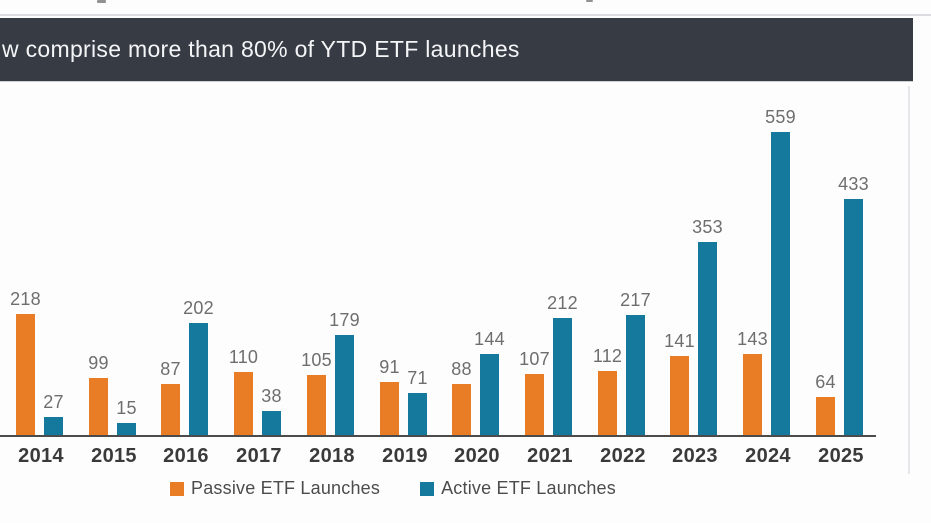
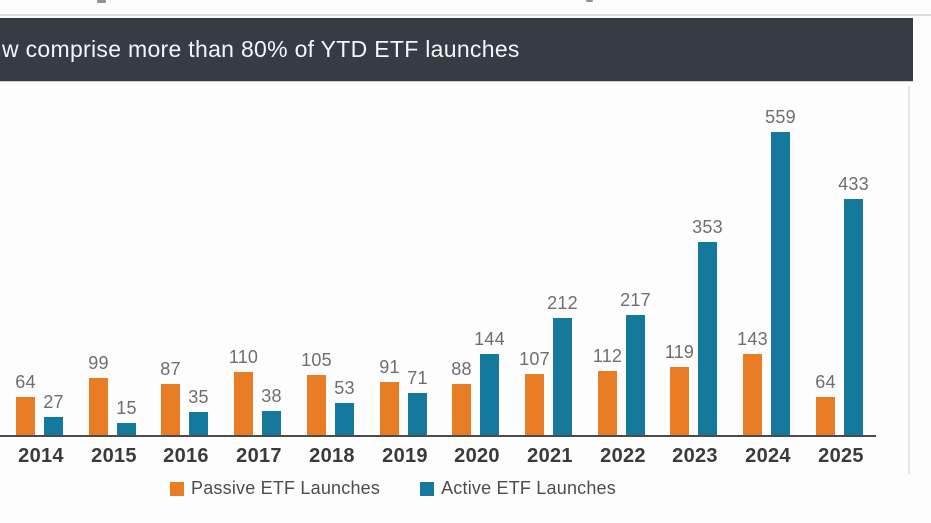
Passive ETF Launches/2014: 218 -> 64
Active ETF Launches/2016: 202 -> 35
Active ETF Launches/2018: 179 -> 53
Passive ETF Launches/2023: 141 -> 119
